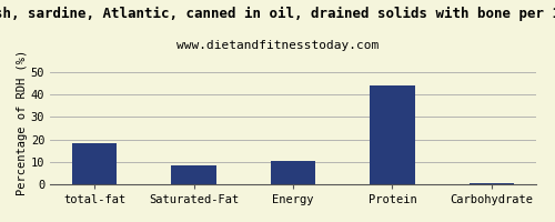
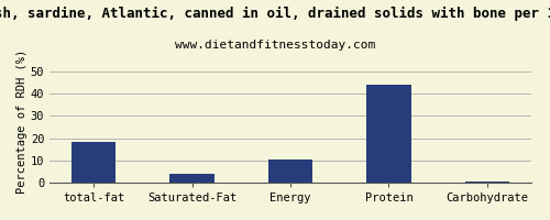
Saturated-Fat: 8.5 -> 4.0
